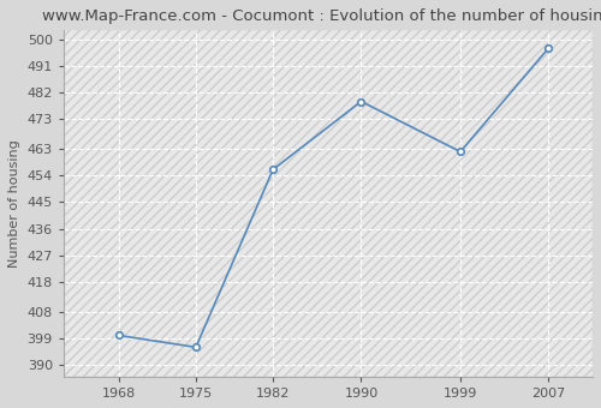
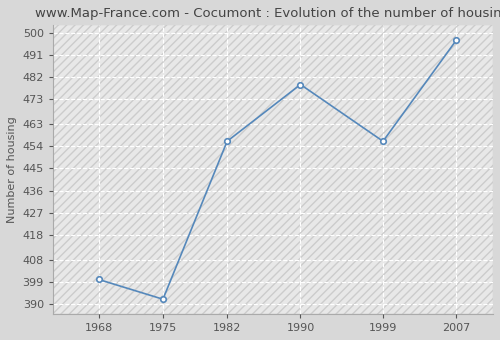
1975: 396 -> 392
1999: 462 -> 456
